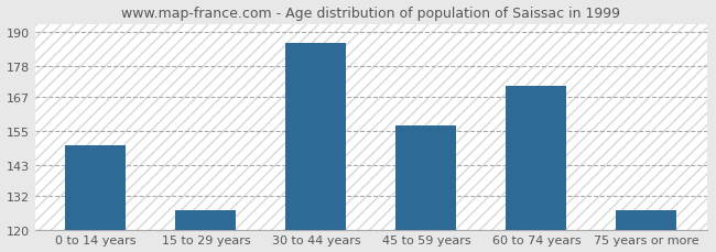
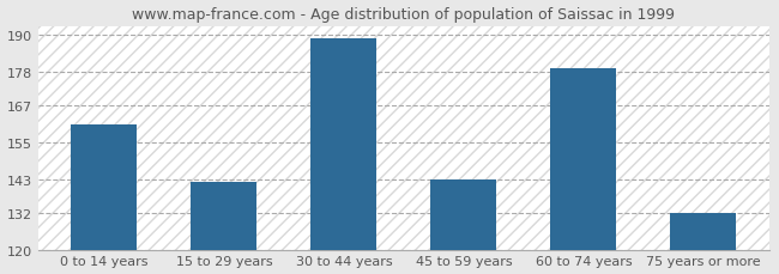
0 to 14 years: 150 -> 161
15 to 29 years: 127 -> 142
30 to 44 years: 186 -> 189
45 to 59 years: 157 -> 143
60 to 74 years: 171 -> 179
75 years or more: 127 -> 132
